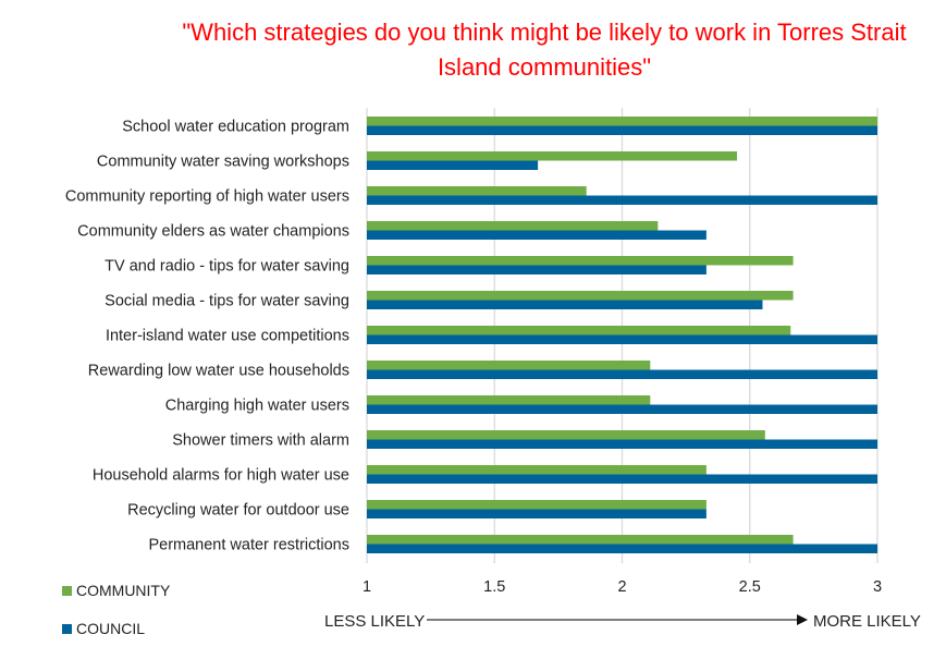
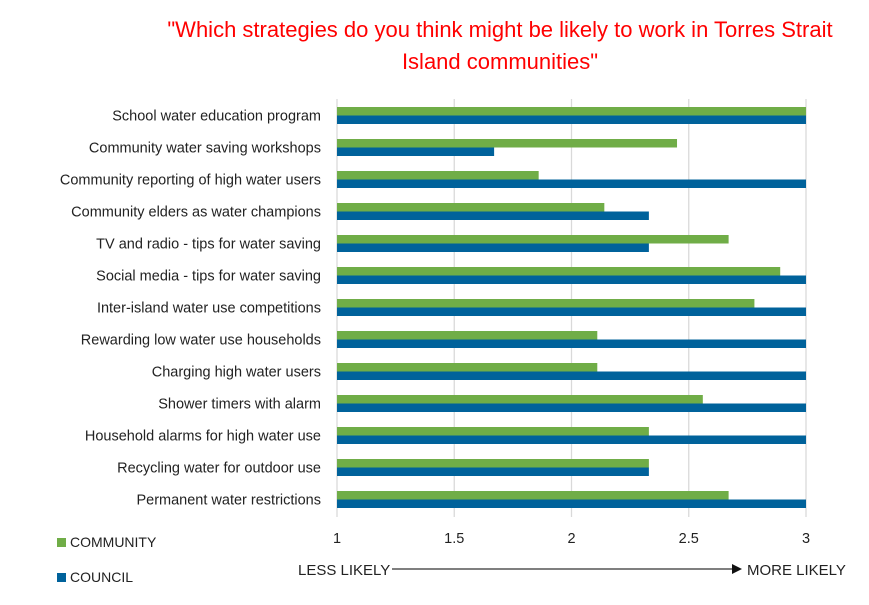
COMMUNITY/Social media - tips for water saving: 2.67 -> 2.89
COUNCIL/Social media - tips for water saving: 2.55 -> 3.00
COMMUNITY/Inter-island water use competitions: 2.66 -> 2.78
